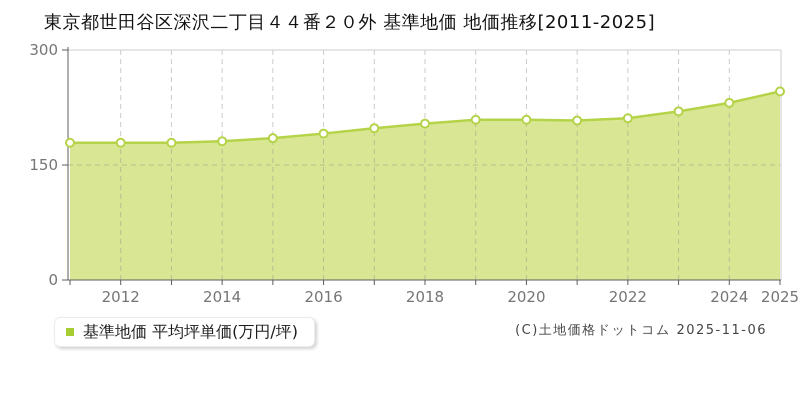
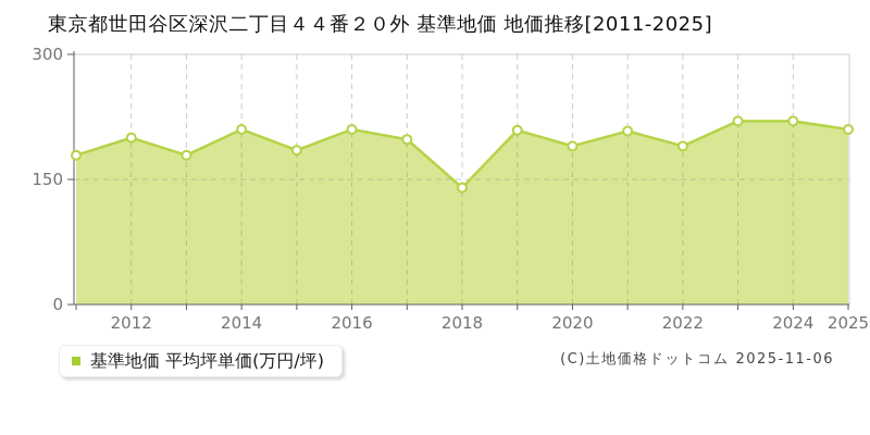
2012: 180 -> 200
2014: 180 -> 210
2016: 190 -> 210
2018: 200 -> 140
2020: 210 -> 190
2022: 210 -> 190
2024: 230 -> 220
2025: 250 -> 210
